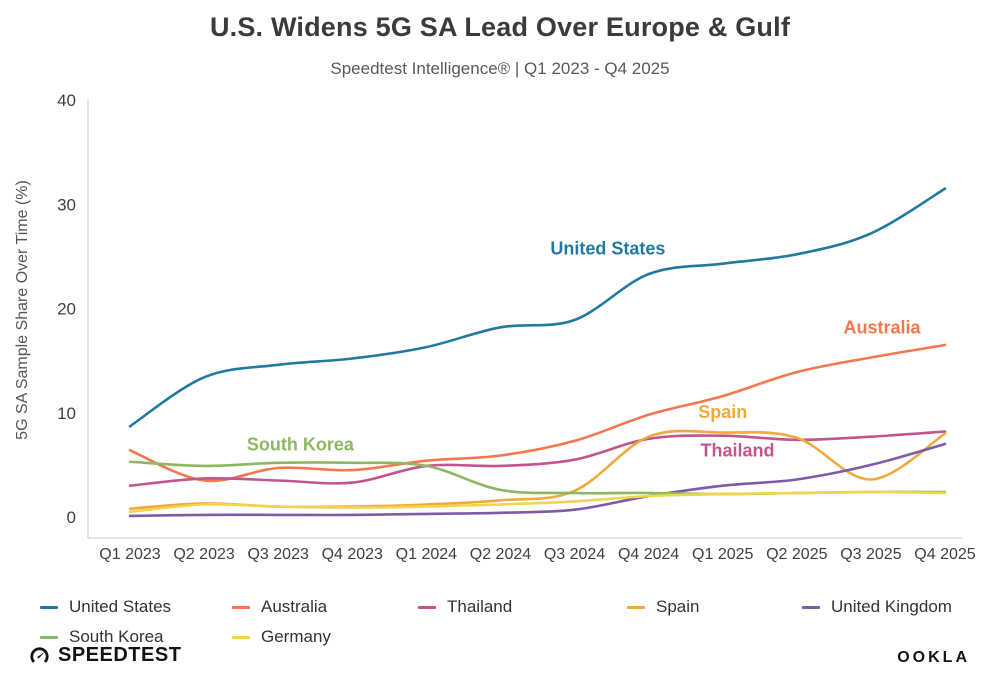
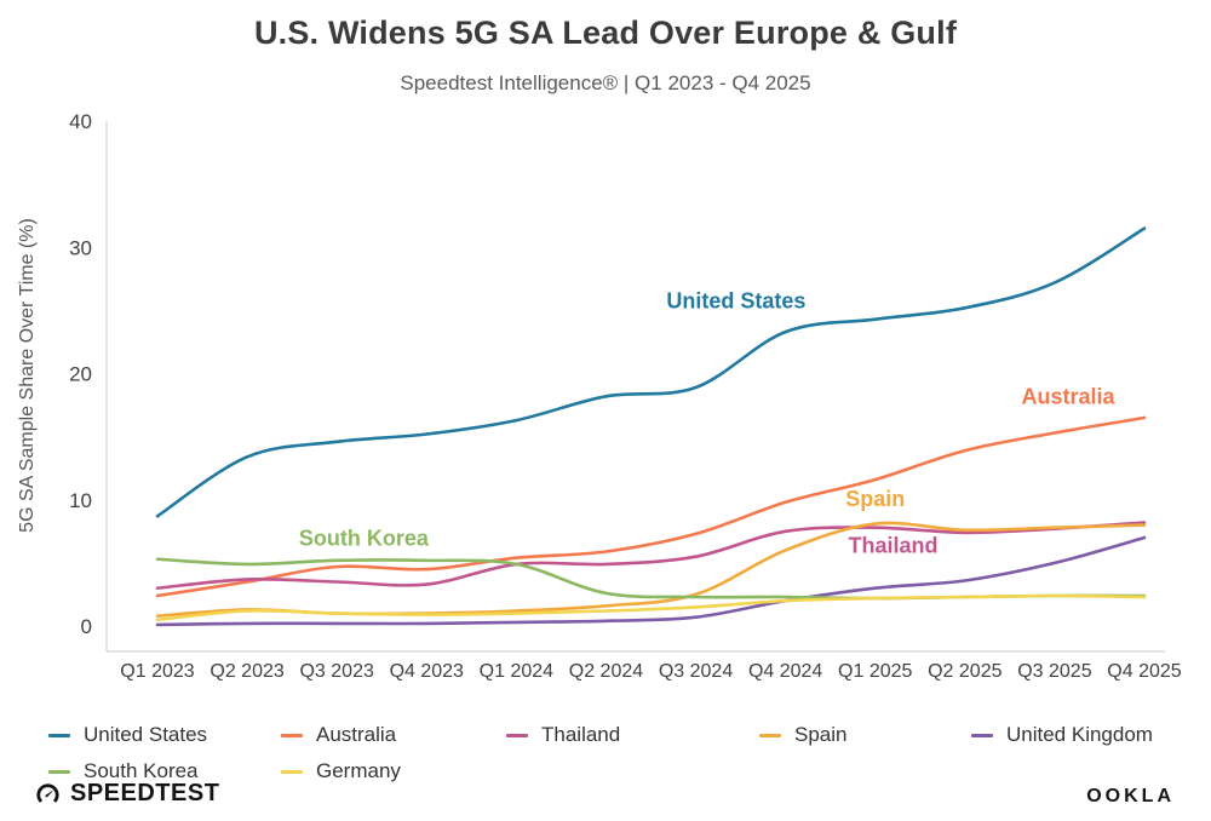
Australia/Q1 2023: 6.4 -> 2.4
Spain/Q4 2024: 7.7 -> 6.0
Spain/Q3 2025: 3.6 -> 7.8
